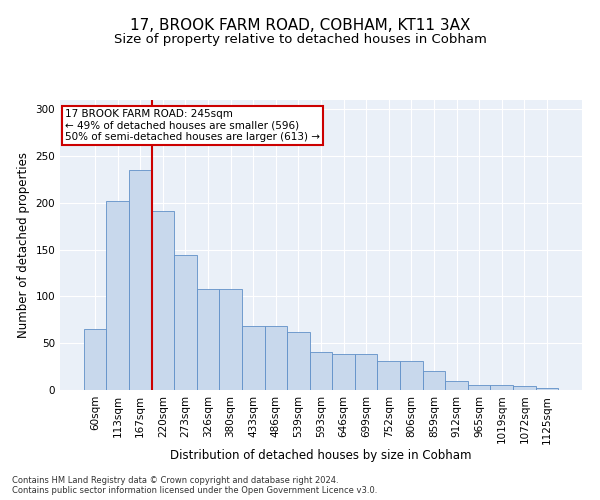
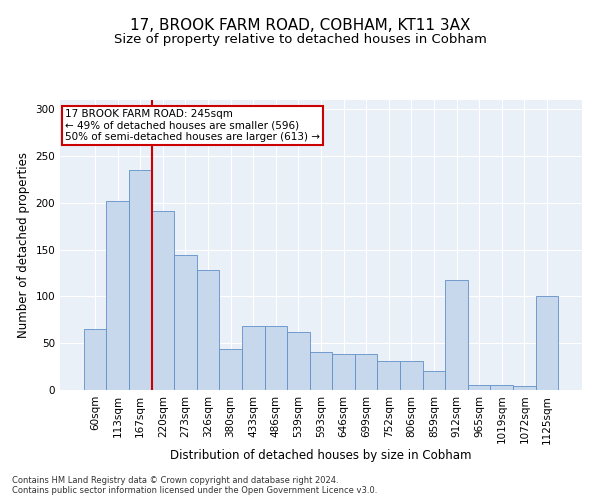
326sqm: 108 -> 128
380sqm: 108 -> 44
912sqm: 10 -> 118
1125sqm: 2 -> 100
